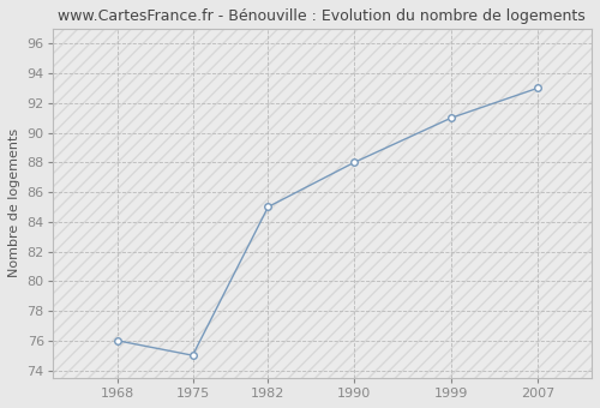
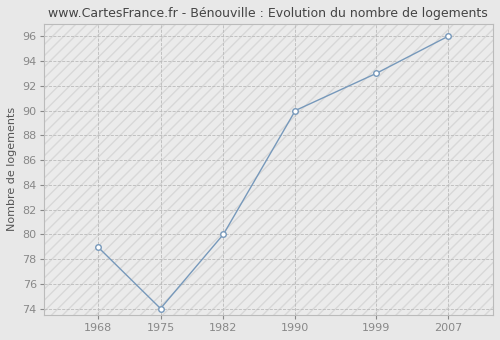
1968: 76 -> 79
1975: 75 -> 74
1982: 85 -> 80
1990: 88 -> 90
1999: 91 -> 93
2007: 93 -> 96
